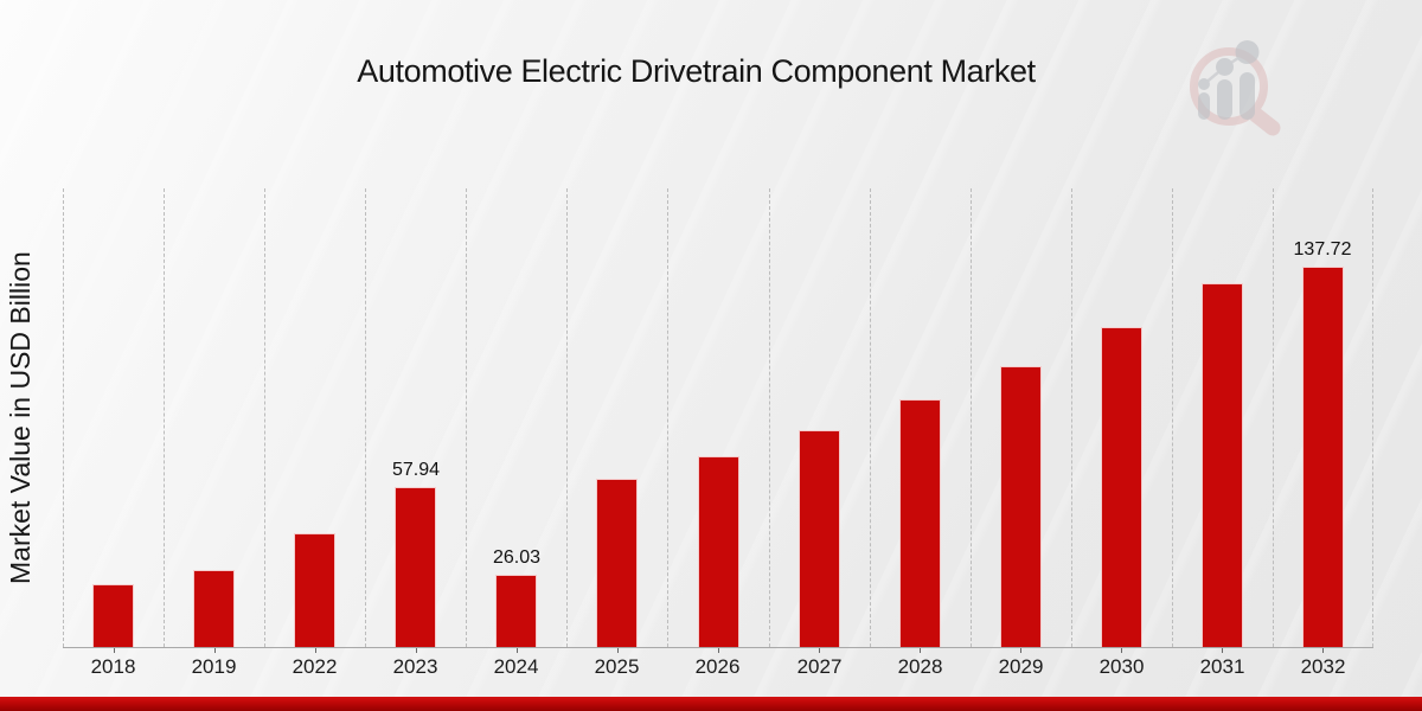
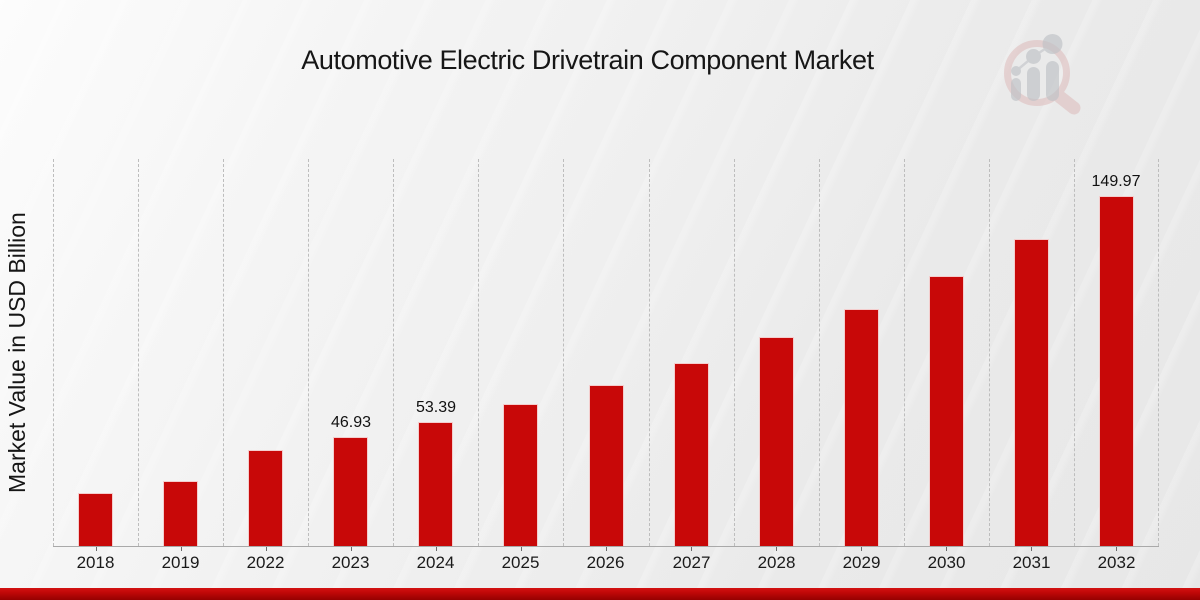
2023: 57.94 -> 46.93
2024: 26.03 -> 53.39
2032: 137.72 -> 149.97
